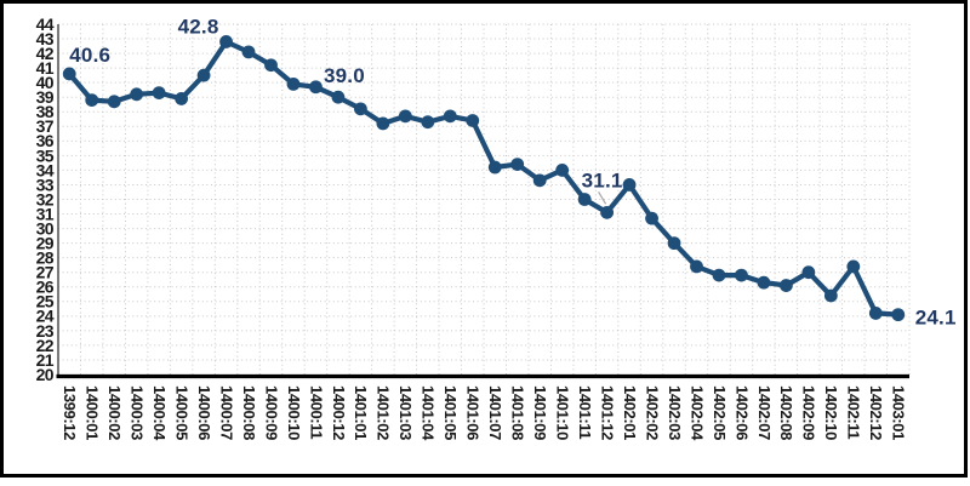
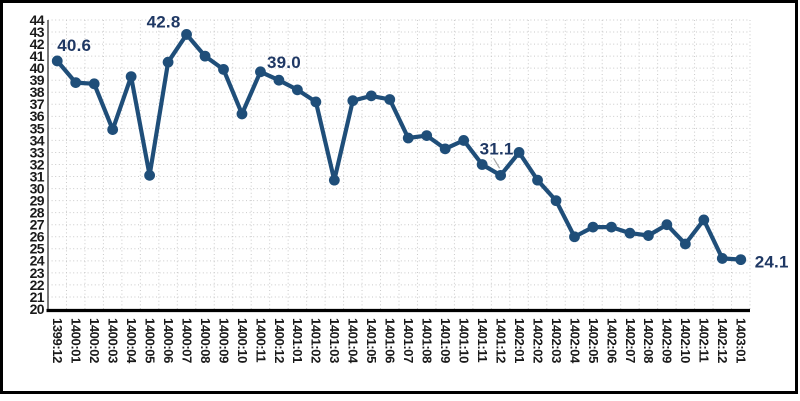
1400:03: 39.2 -> 34.9
1400:05: 38.9 -> 31.1
1400:08: 42.1 -> 41.0
1400:09: 41.2 -> 39.9
1400:10: 39.9 -> 36.2
1401:03: 37.7 -> 30.7
1402:04: 27.4 -> 26.0
